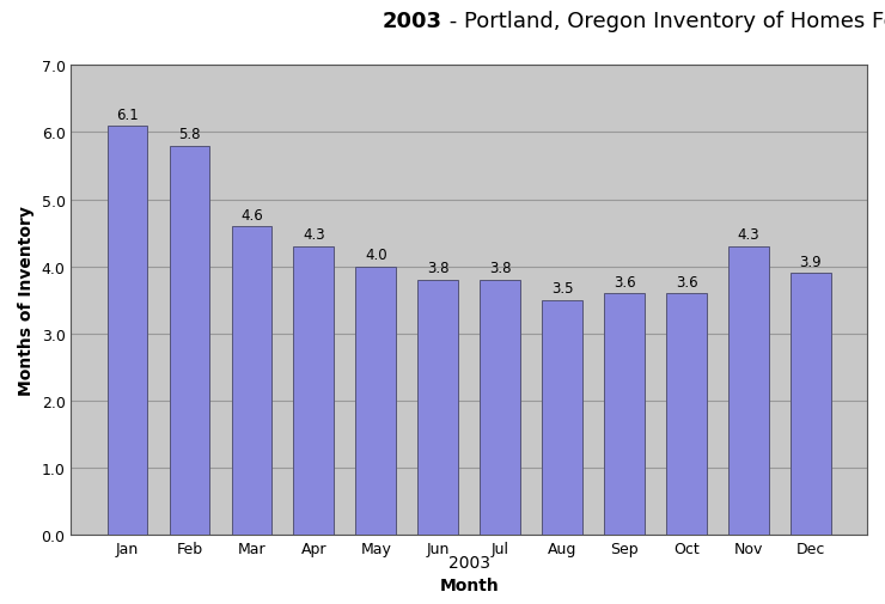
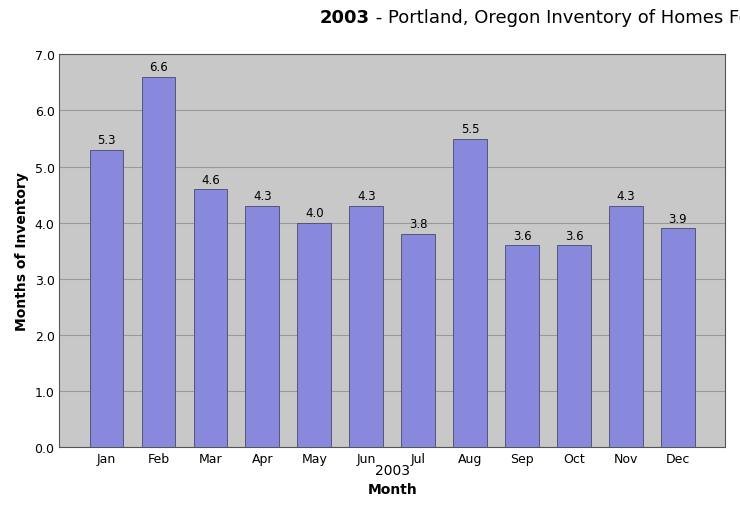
Jan: 6.1 -> 5.3
Feb: 5.8 -> 6.6
Jun: 3.8 -> 4.3
Aug: 3.5 -> 5.5
